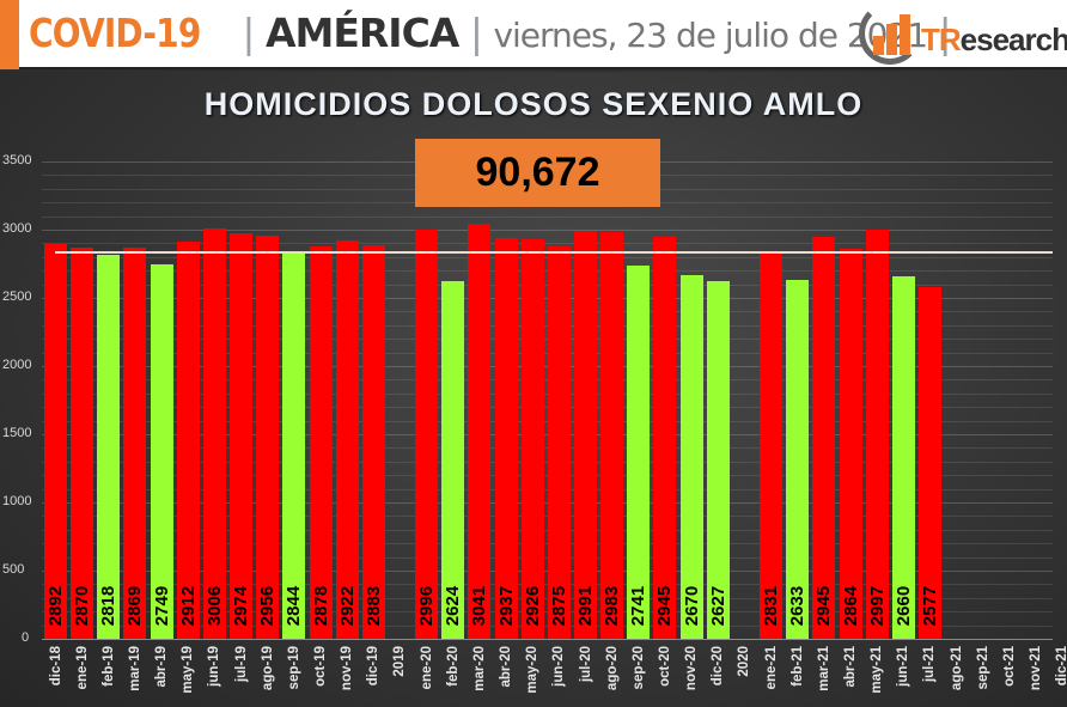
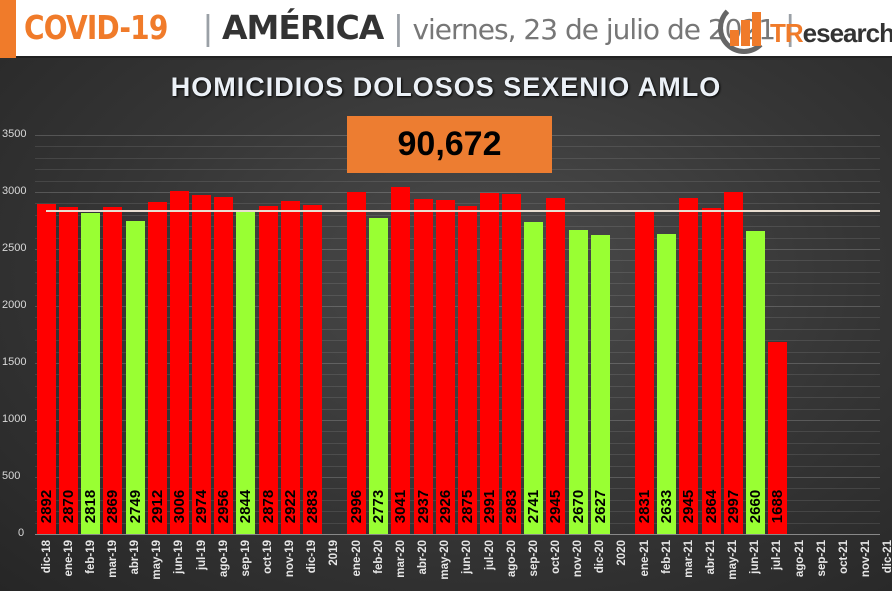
feb-20: 2624 -> 2773
jul-21: 2577 -> 1688
